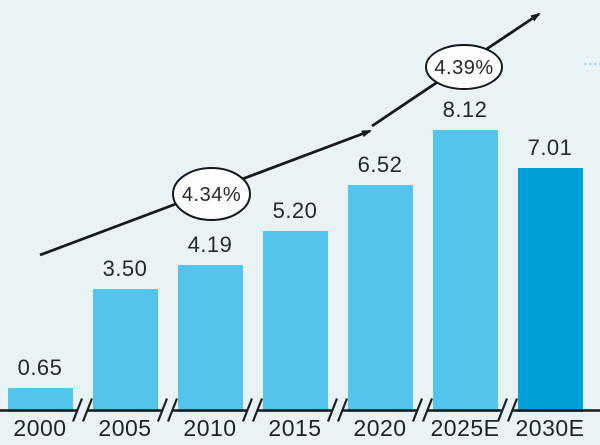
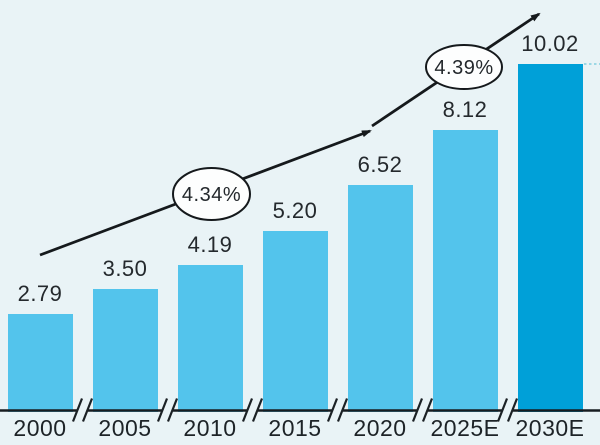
2000: 0.65 -> 2.79
2030E: 7.01 -> 10.02
